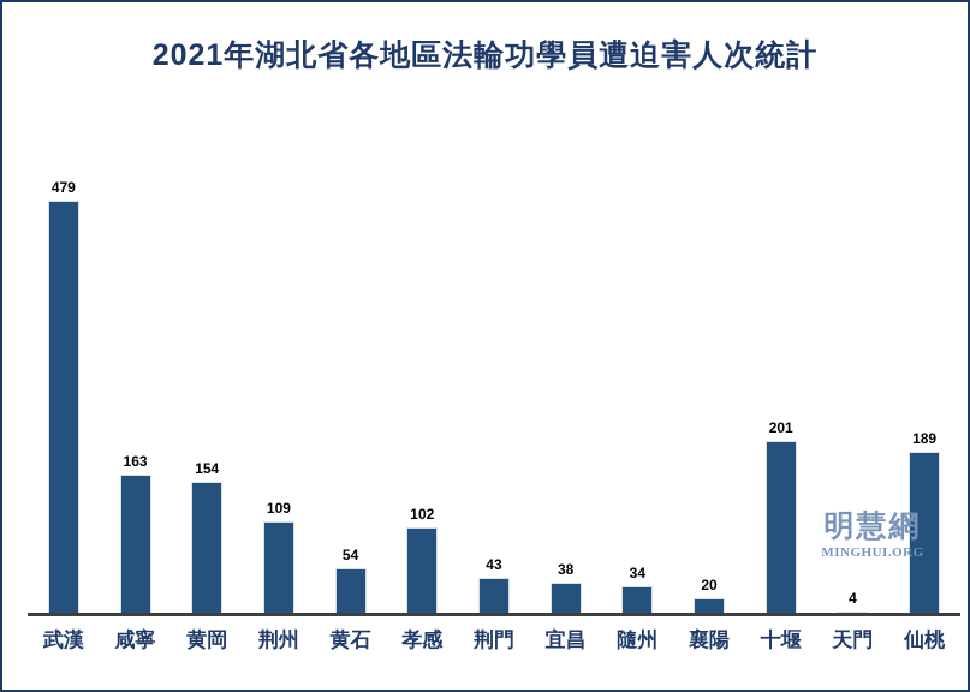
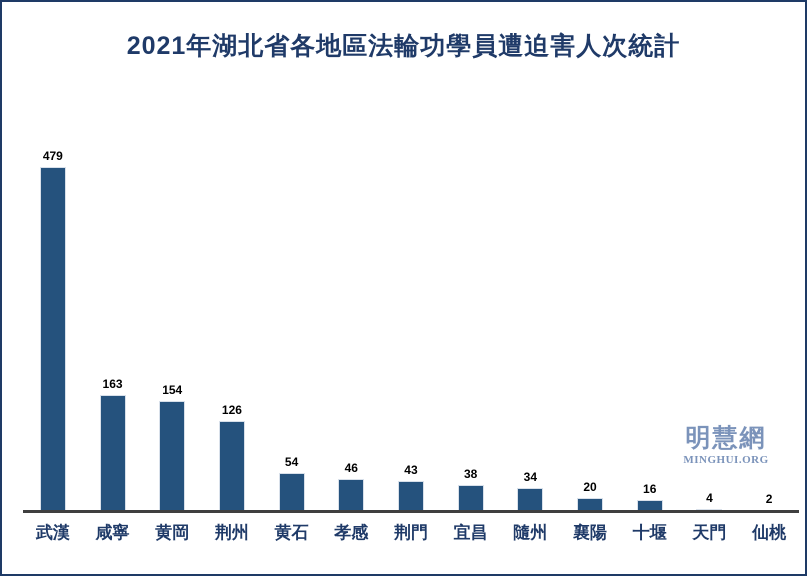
荆州: 109 -> 126
孝感: 102 -> 46
十堰: 201 -> 16
仙桃: 189 -> 2
